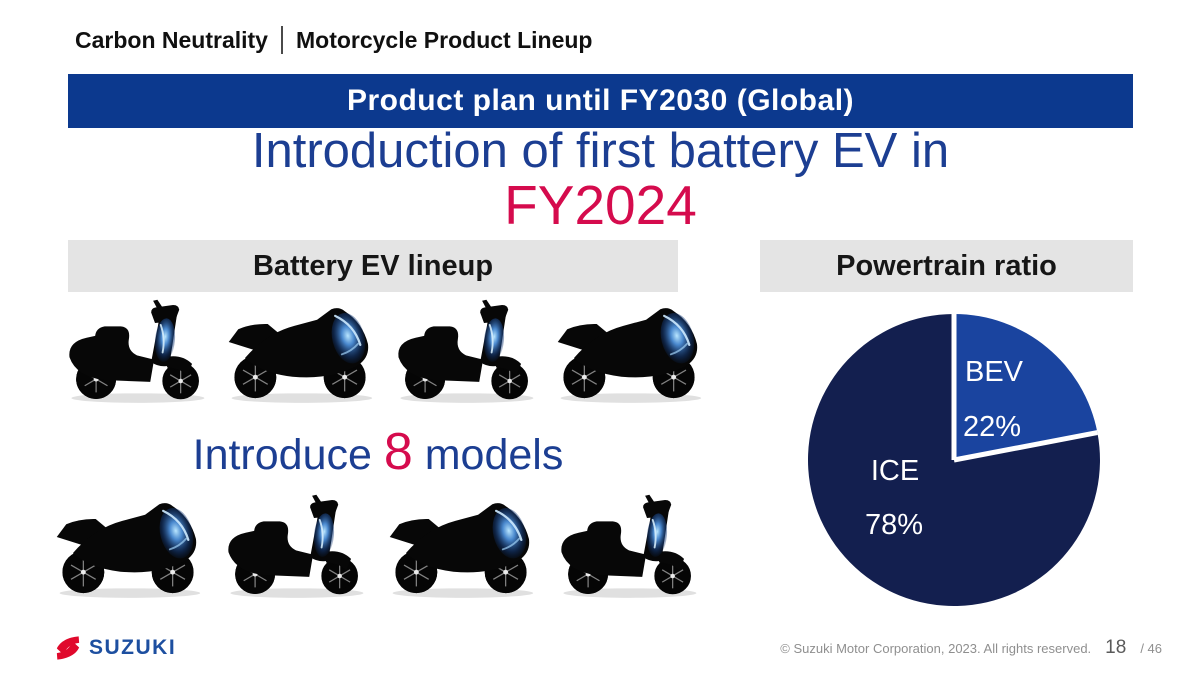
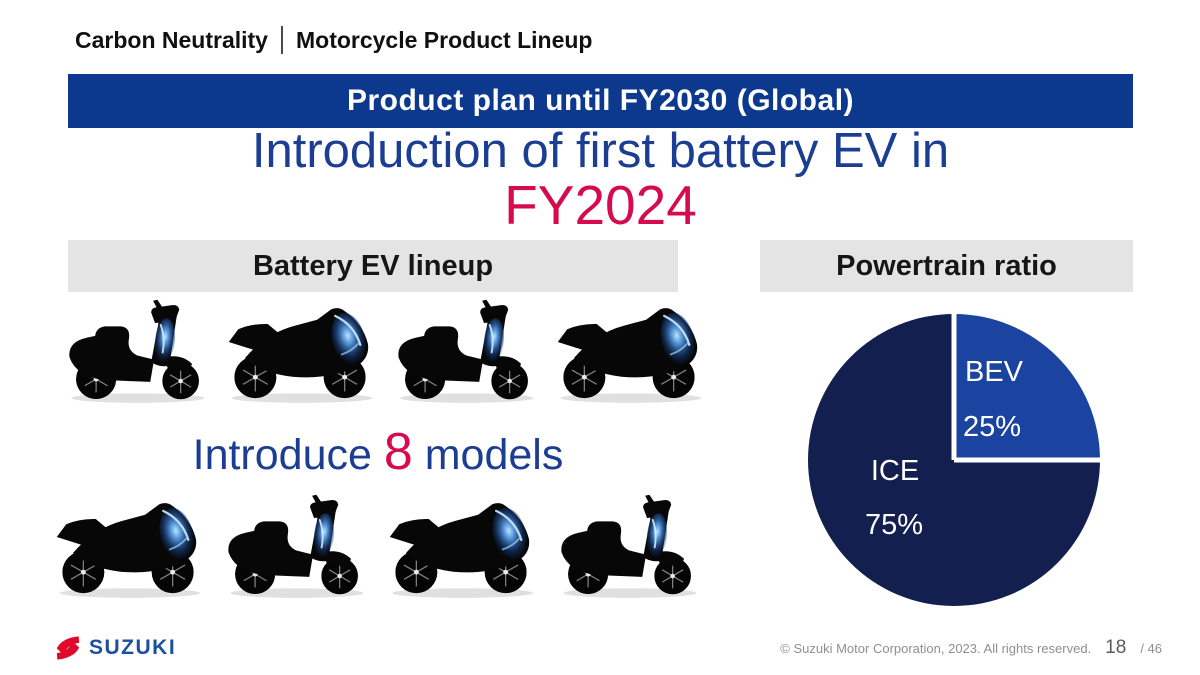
BEV: 22% -> 25%
ICE: 78% -> 75%
